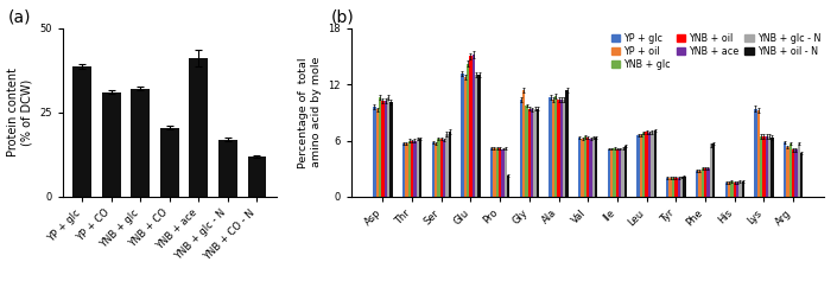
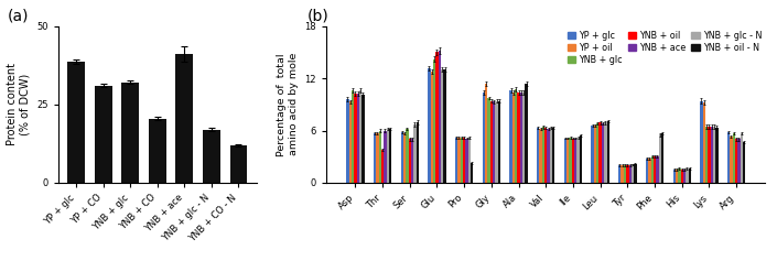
YNB + oil/Thr: 5.9 -> 3.8
YNB + oil/Ser: 6.2 -> 5.0
YNB + ace/Ser: 6.1 -> 5.0
